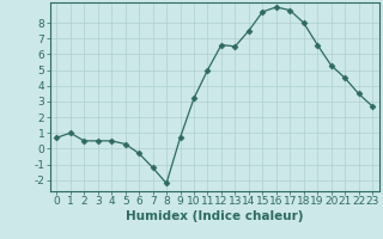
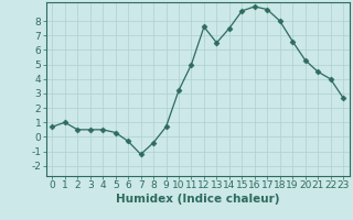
8: -2.2 -> -0.4
12: 6.6 -> 7.6
22: 3.5 -> 4.0
